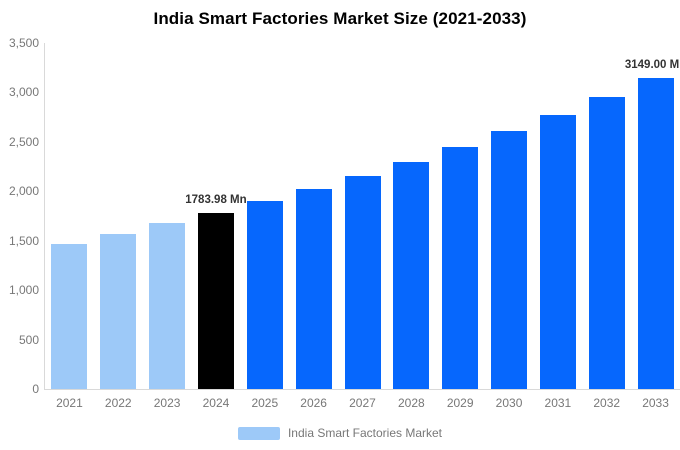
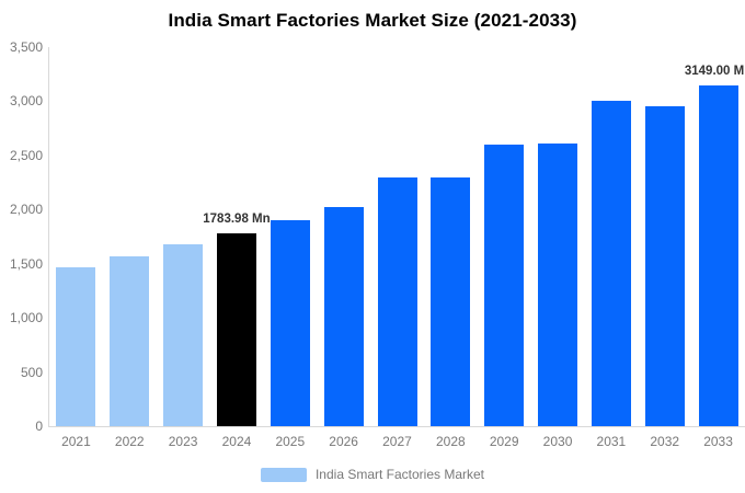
2027: 2200 -> 2300
2029: 2400 -> 2600
2031: 2800 -> 3000
